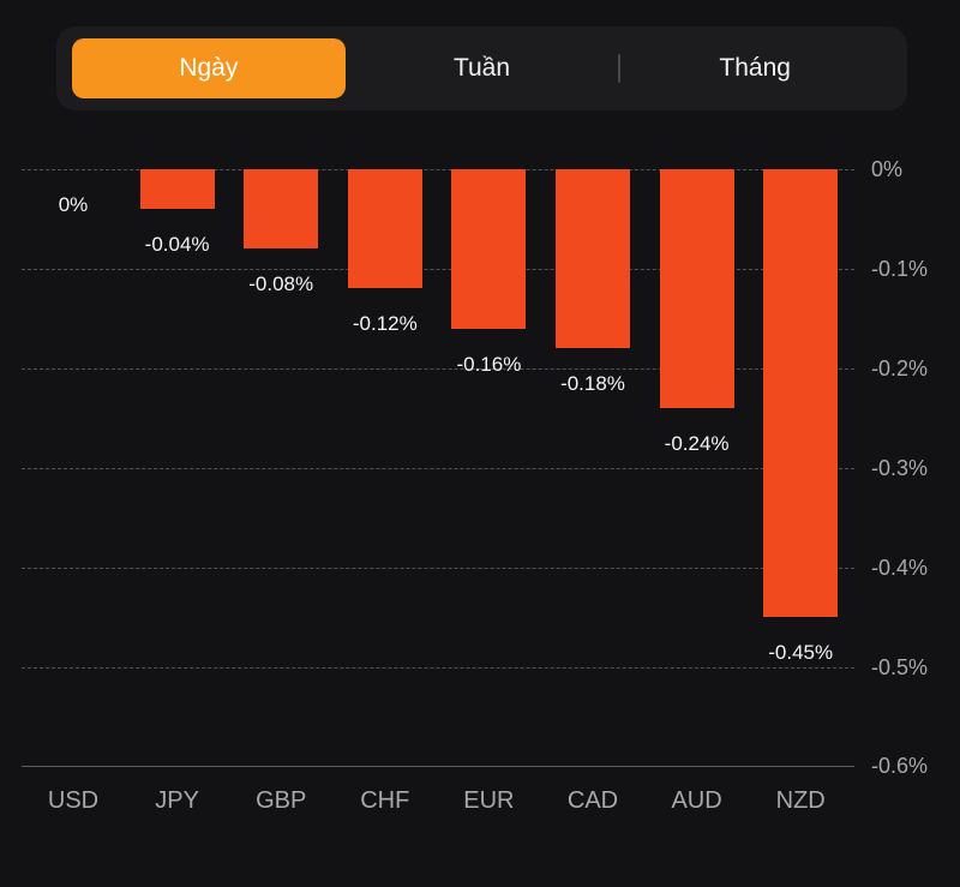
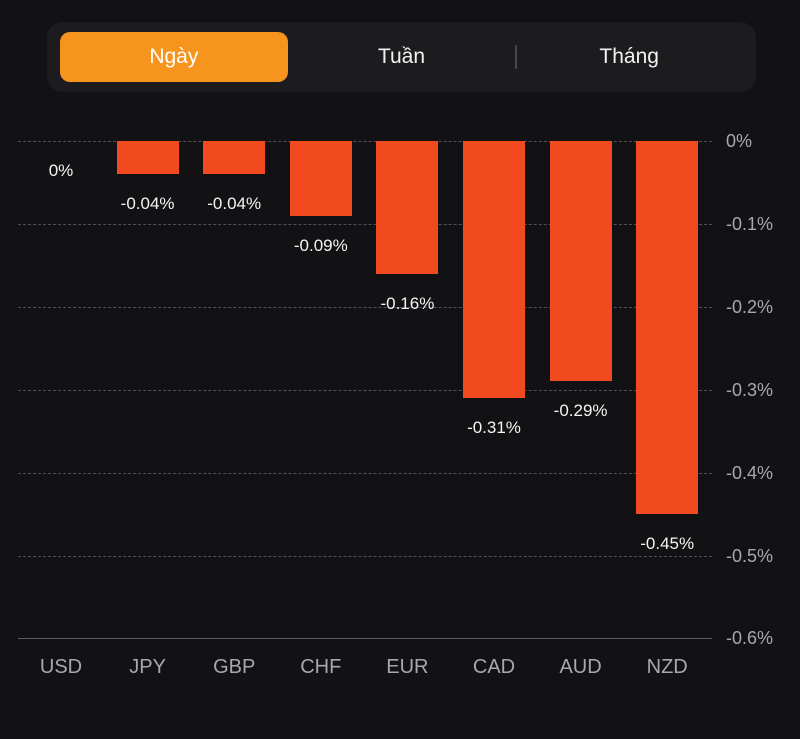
GBP: -0.08% -> -0.04%
CHF: -0.12% -> -0.09%
CAD: -0.18% -> -0.31%
AUD: -0.24% -> -0.29%
